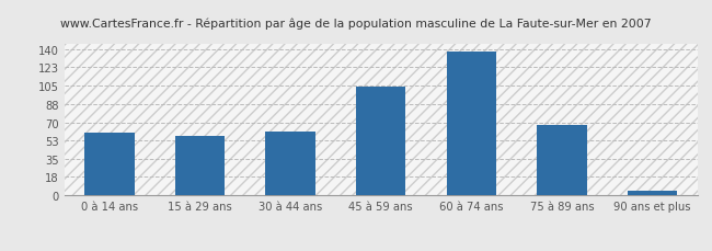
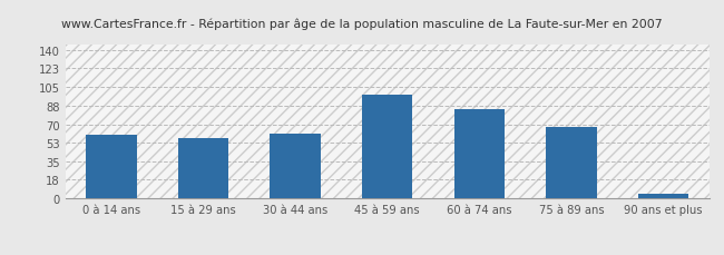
45 à 59 ans: 104 -> 98
60 à 74 ans: 138 -> 84
